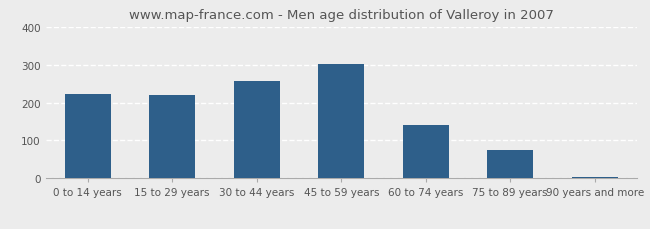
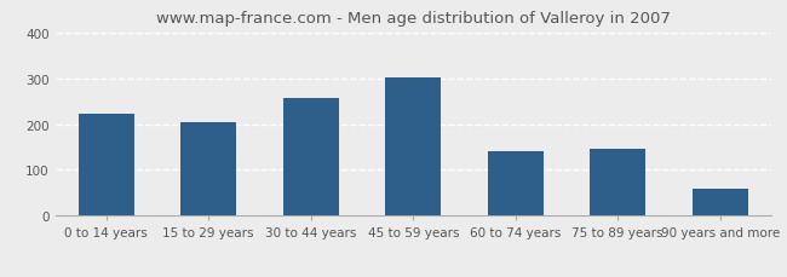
15 to 29 years: 219 -> 205
75 to 89 years: 74 -> 145
90 years and more: 5 -> 60
